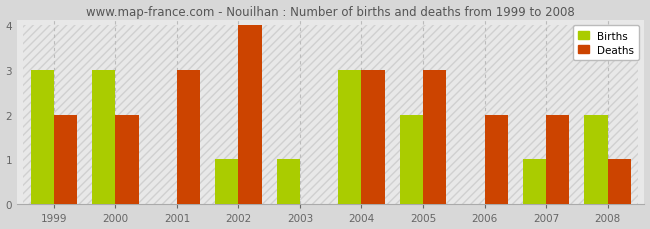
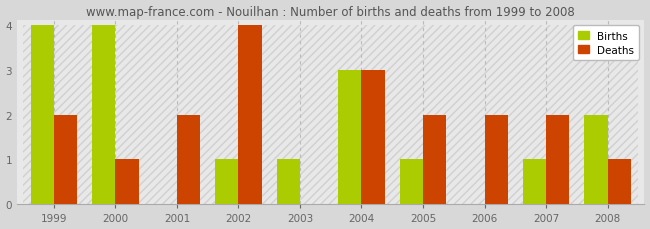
Births/1999: 3 -> 4
Births/2000: 3 -> 4
Deaths/2000: 2 -> 1
Deaths/2001: 3 -> 2
Births/2005: 2 -> 1
Deaths/2005: 3 -> 2
